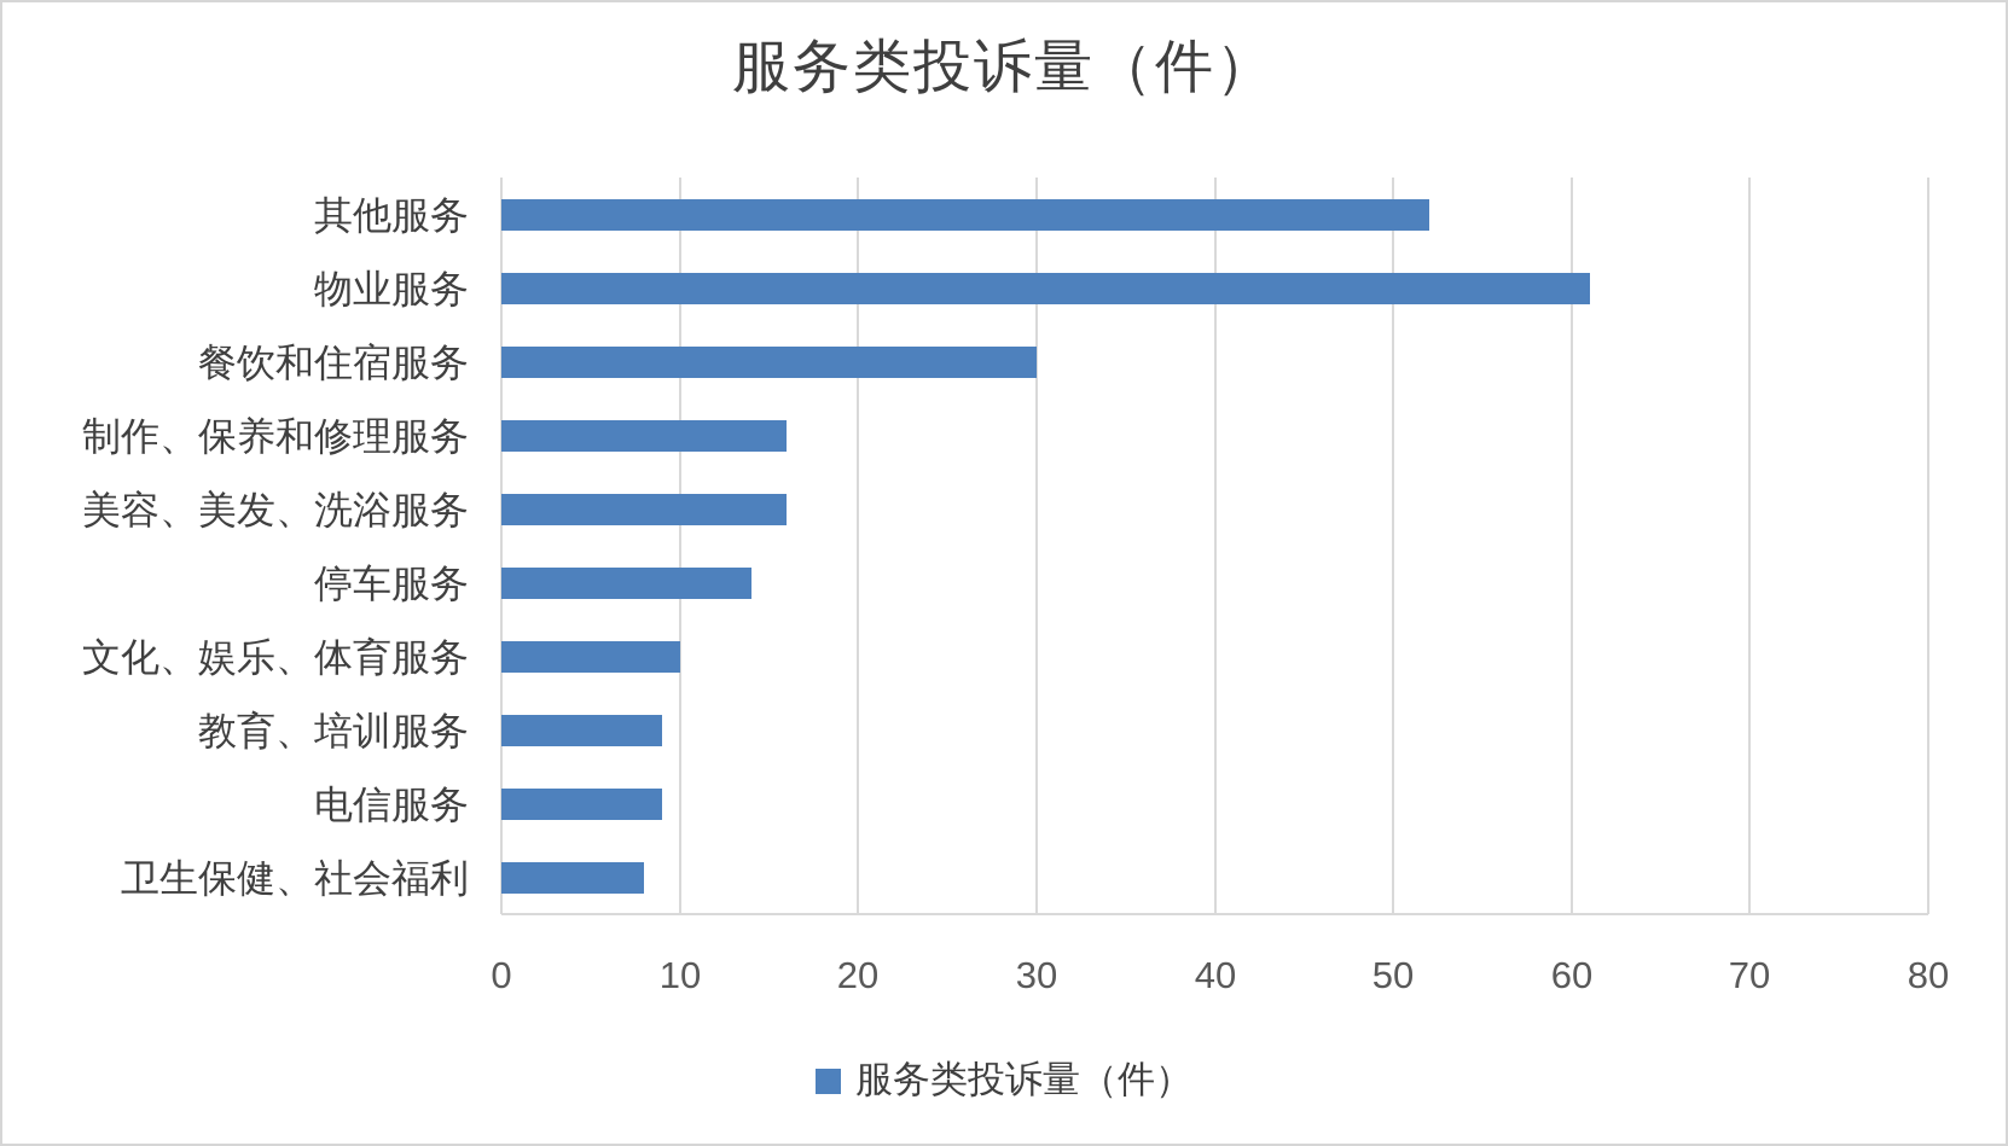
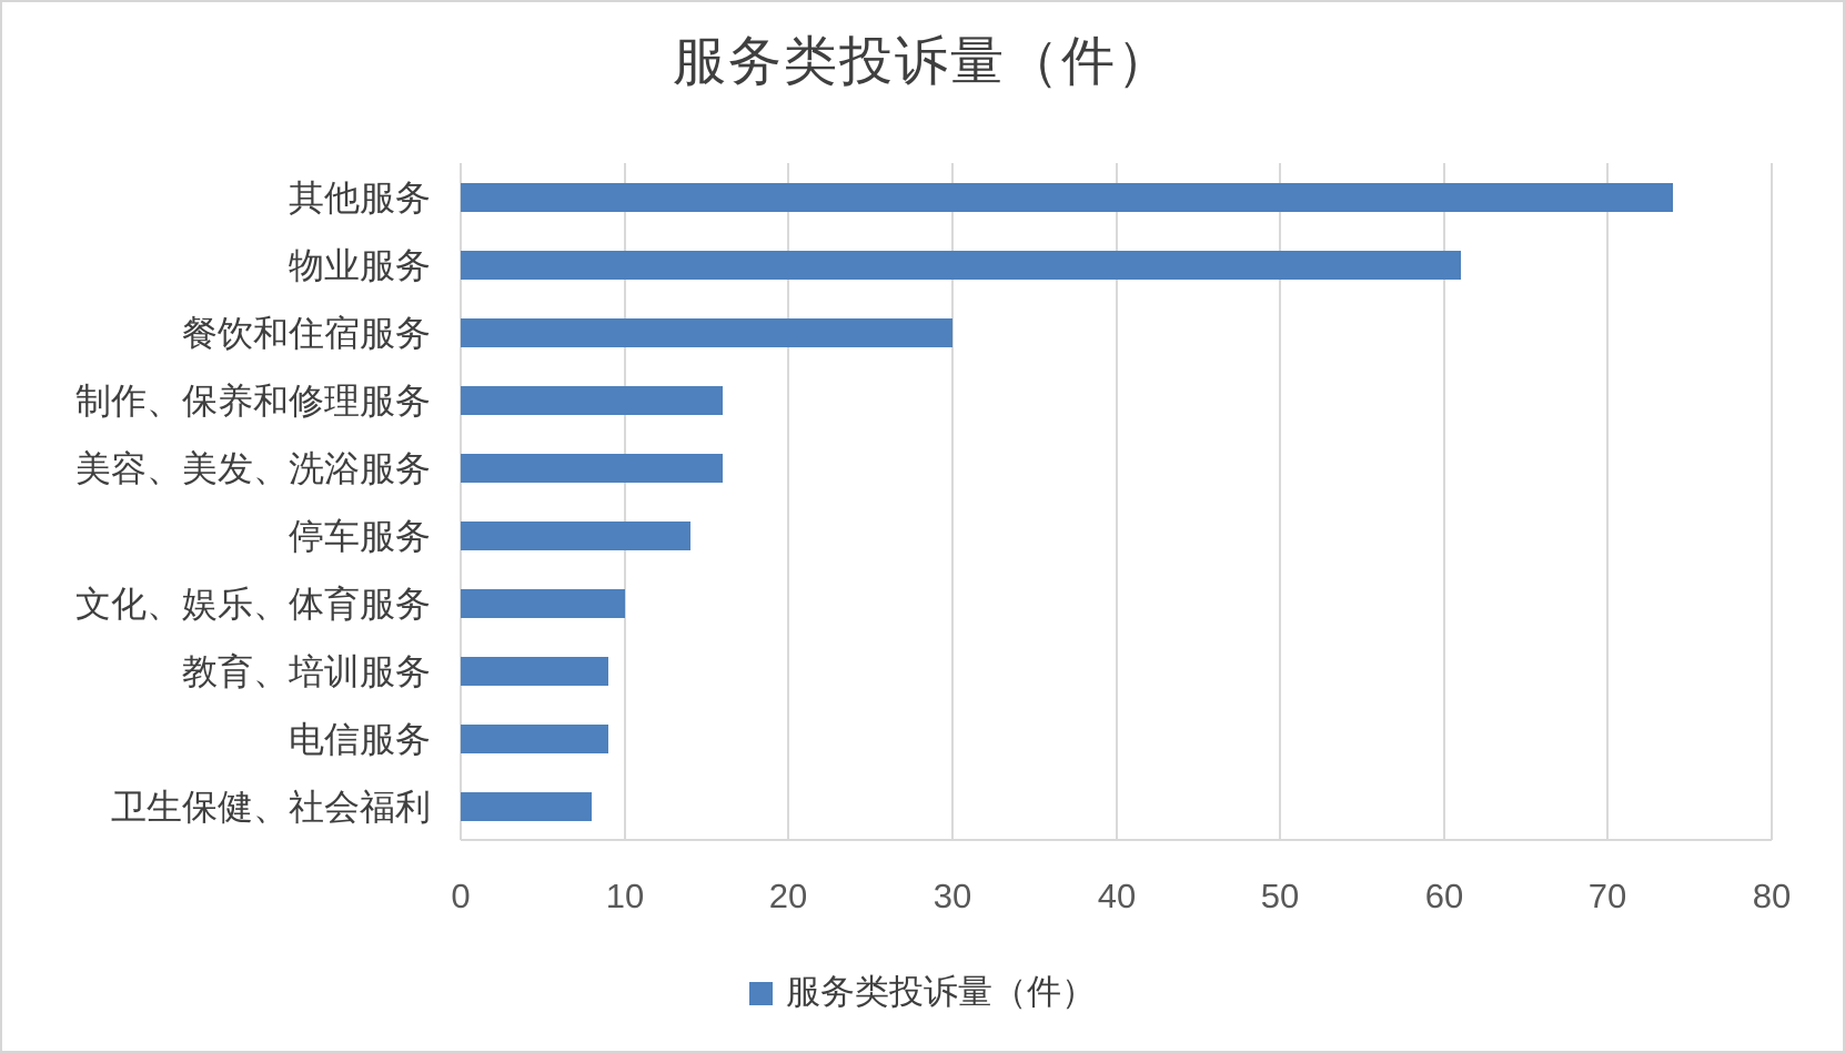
其他服务: 52 -> 74
